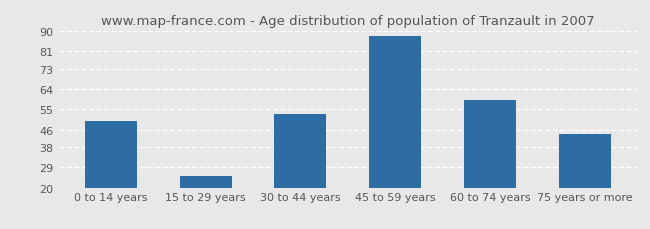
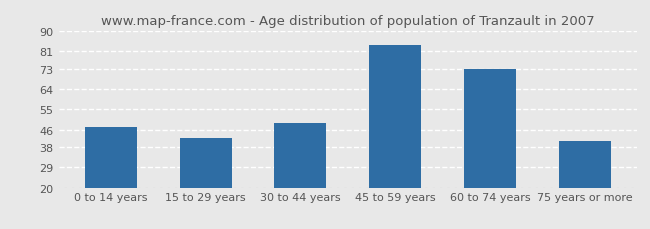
0 to 14 years: 50 -> 47
15 to 29 years: 25 -> 42
30 to 44 years: 53 -> 49
45 to 59 years: 88 -> 84
60 to 74 years: 59 -> 73
75 years or more: 44 -> 41
